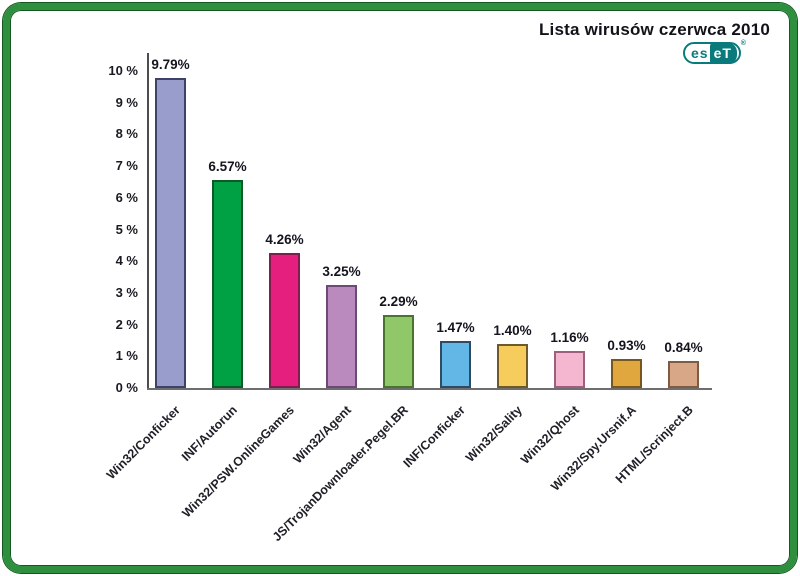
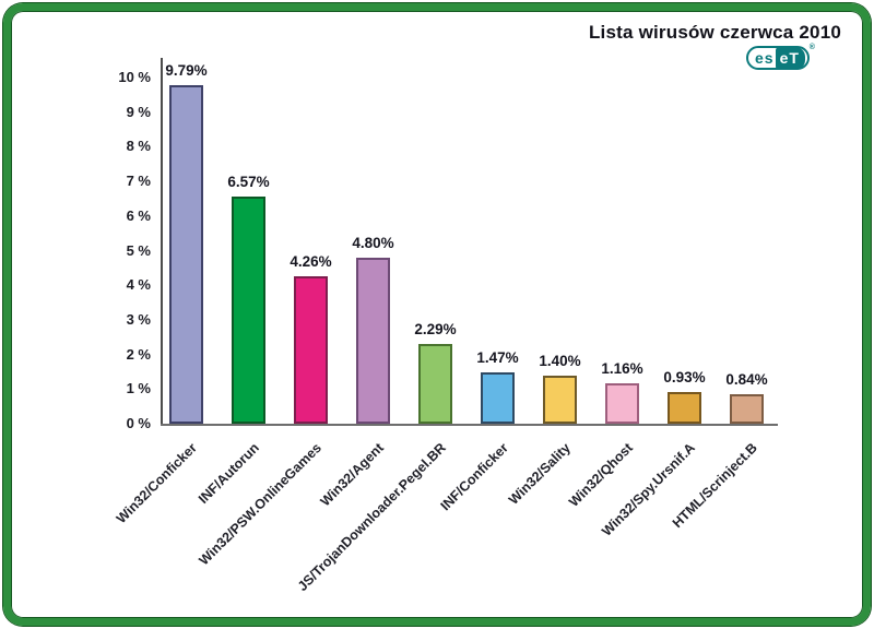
Win32/Agent: 3.25% -> 4.80%
